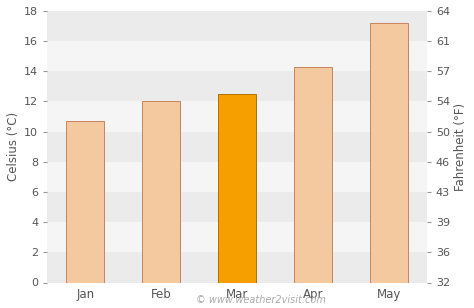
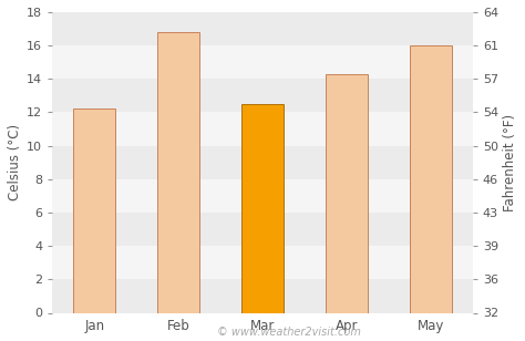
Jan: 10.7 -> 12.2
Feb: 12.0 -> 16.8
May: 17.2 -> 16.0
